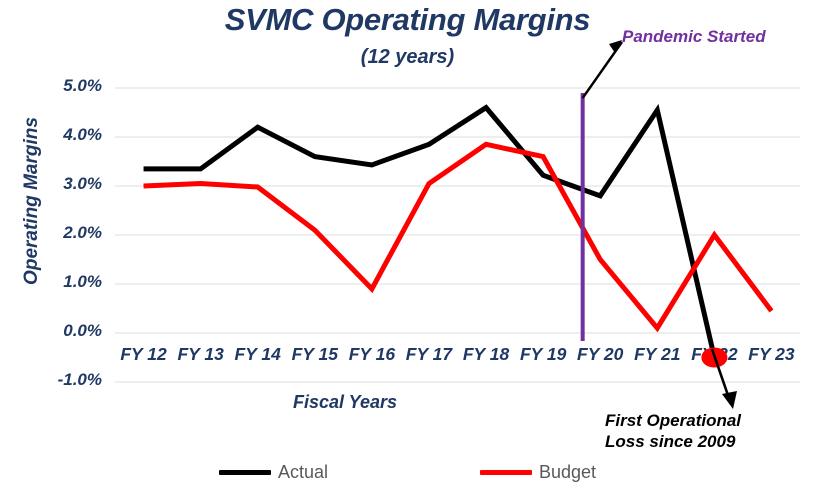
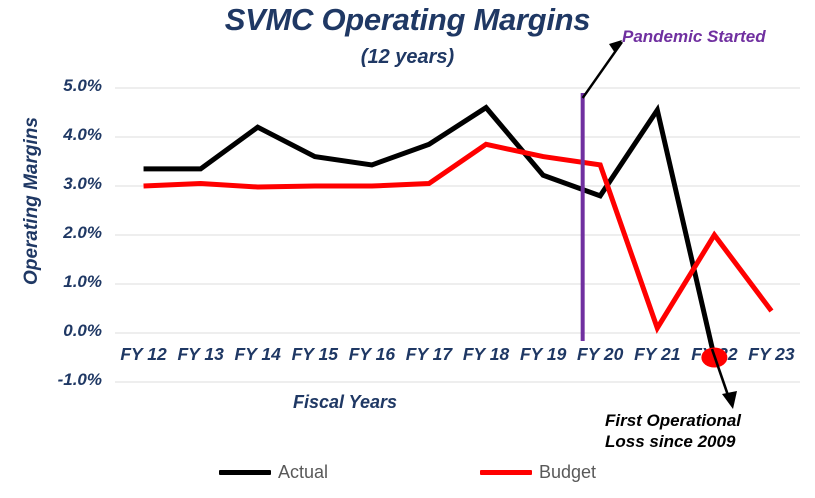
Budget/FY 15: 2.1% -> 3.0%
Budget/FY 16: 0.9% -> 3.0%
Budget/FY 20: 1.5% -> 3.4%
